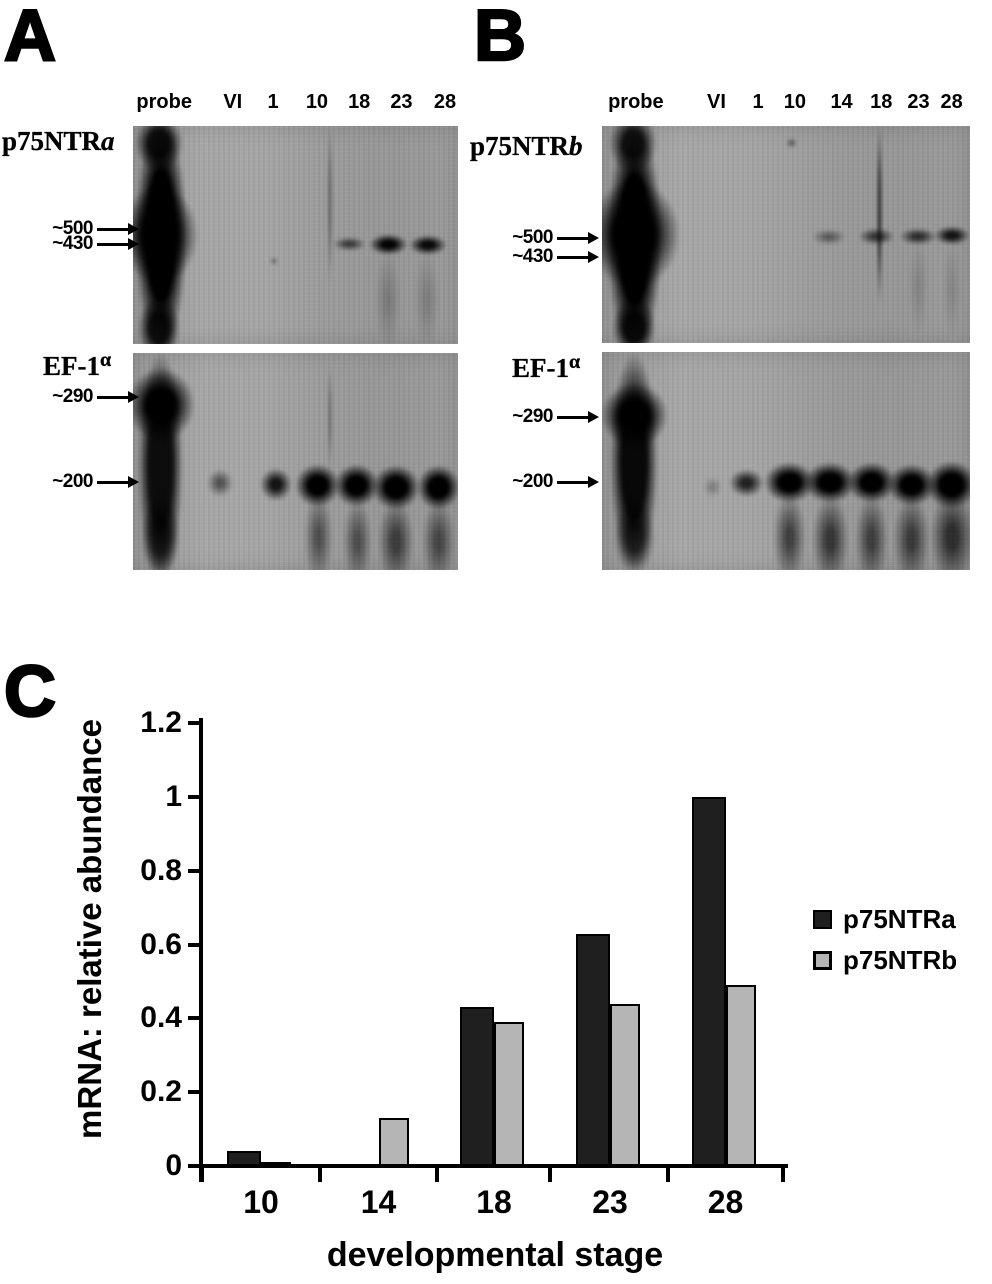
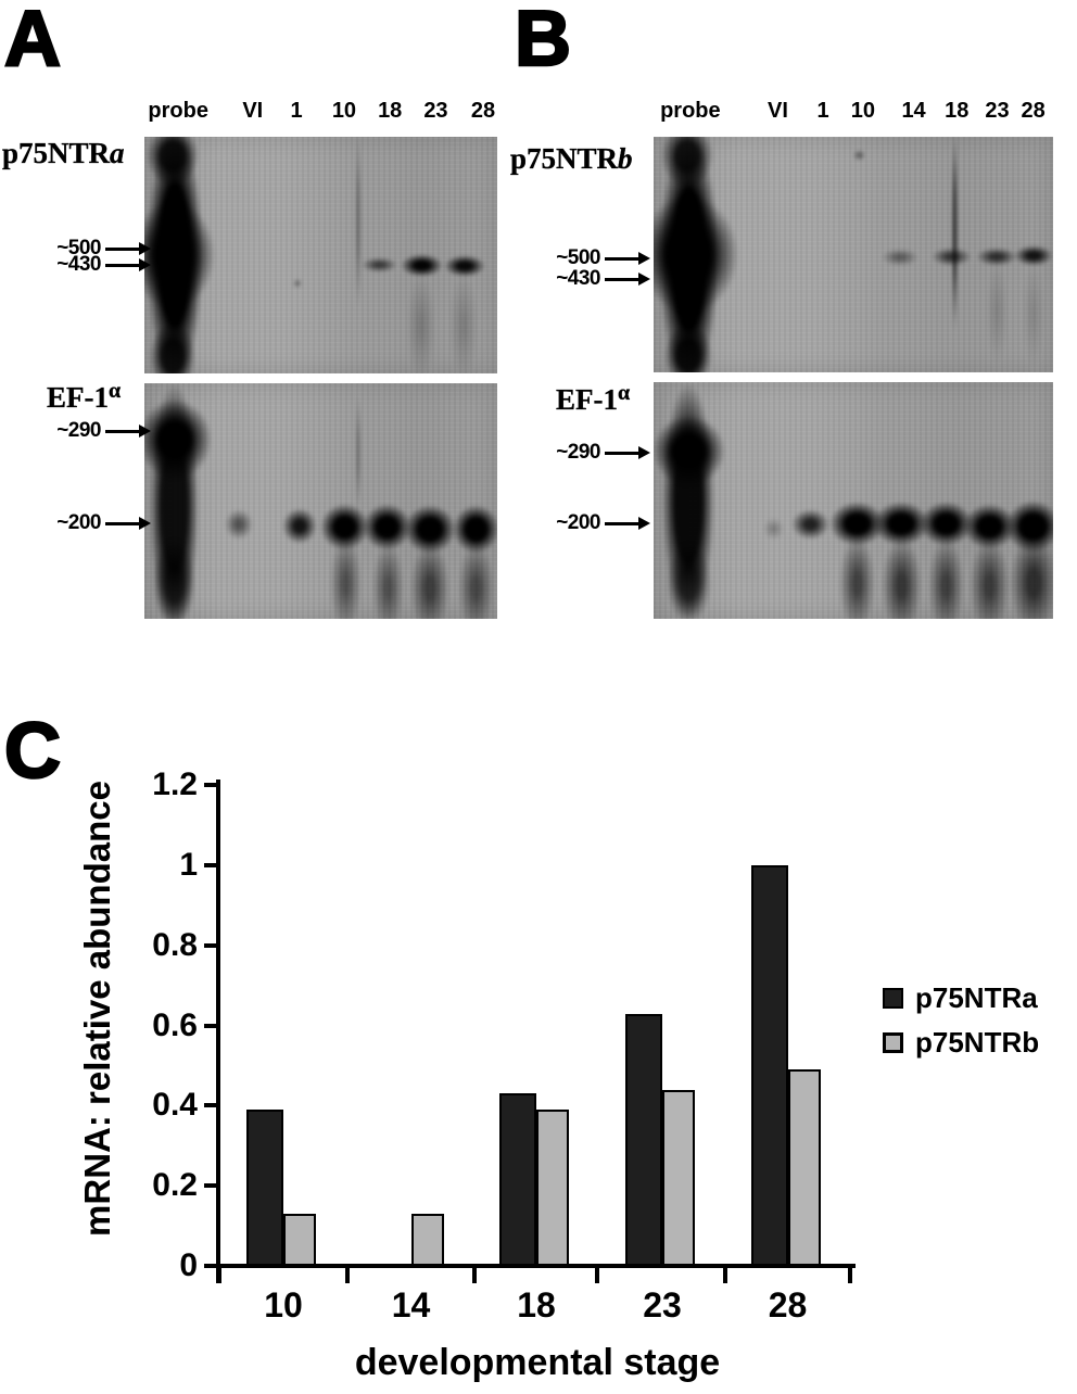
p75NTRa/10: 0.04 -> 0.39
p75NTRb/10: 0.01 -> 0.13
